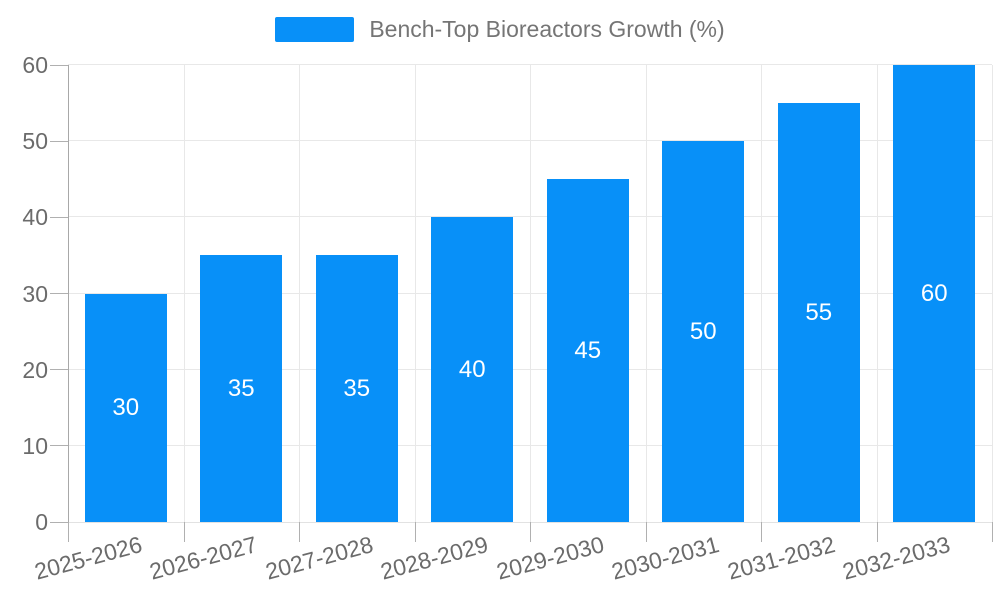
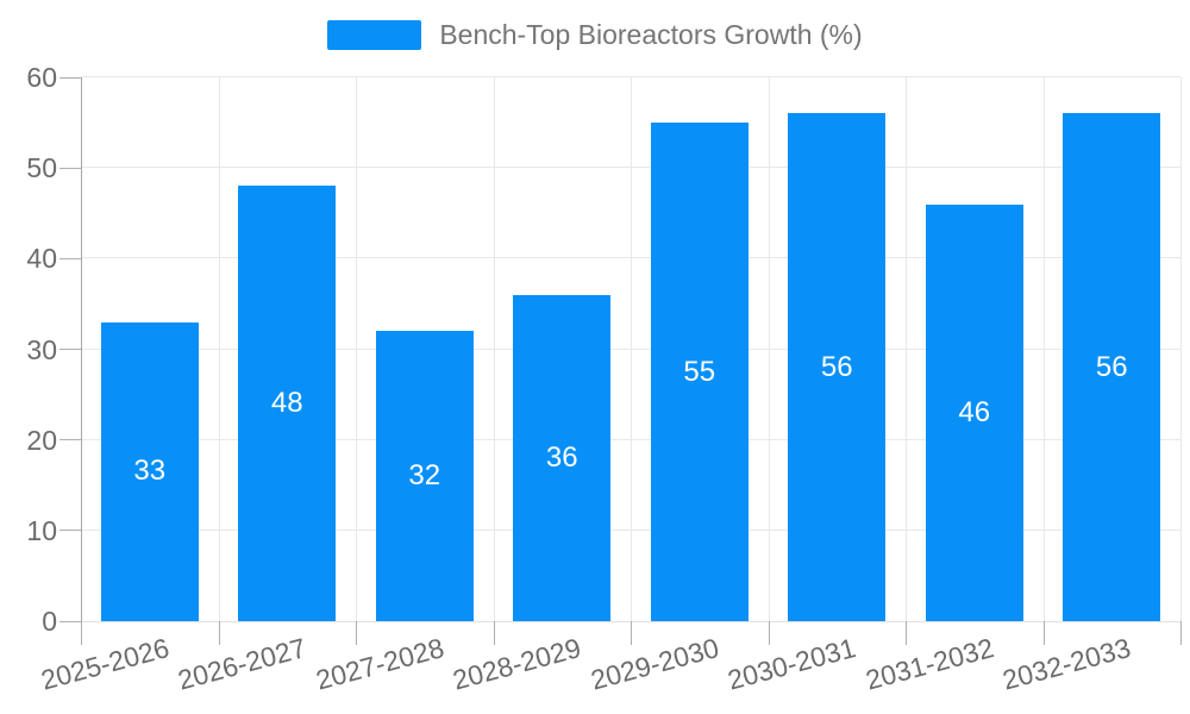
2025-2026: 30 -> 33
2026-2027: 35 -> 48
2027-2028: 35 -> 32
2028-2029: 40 -> 36
2029-2030: 45 -> 55
2030-2031: 50 -> 56
2031-2032: 55 -> 46
2032-2033: 60 -> 56
